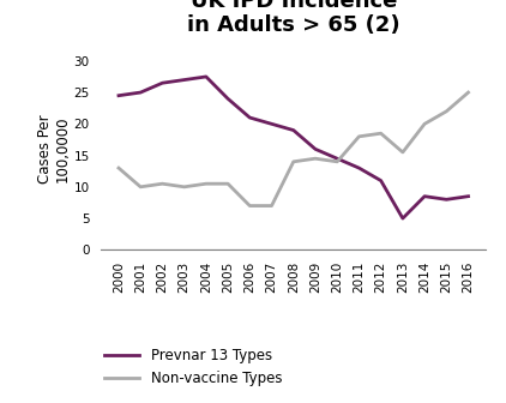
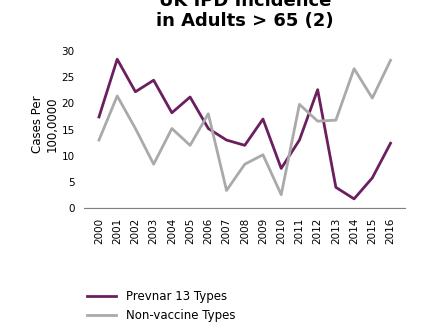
Prevnar 13 Types/2000: 24.5 -> 17.4
Prevnar 13 Types/2001: 25.0 -> 28.4
Non-vaccine Types/2001: 10.0 -> 21.4
Prevnar 13 Types/2002: 26.5 -> 22.2
Non-vaccine Types/2002: 10.5 -> 15.2
Prevnar 13 Types/2003: 27.0 -> 24.4
Non-vaccine Types/2003: 10.0 -> 8.4
Prevnar 13 Types/2004: 27.5 -> 18.2
Non-vaccine Types/2004: 10.5 -> 15.2
Prevnar 13 Types/2005: 24.0 -> 21.2
Non-vaccine Types/2005: 10.5 -> 12.0
Prevnar 13 Types/2006: 21.0 -> 15.2
Non-vaccine Types/2006: 7.0 -> 18.0
Prevnar 13 Types/2007: 20.0 -> 13.0
Non-vaccine Types/2007: 7.0 -> 3.4
Prevnar 13 Types/2008: 19.0 -> 12.0
Non-vaccine Types/2008: 14.0 -> 8.4
Prevnar 13 Types/2009: 16.0 -> 17.0
Non-vaccine Types/2009: 14.5 -> 10.2
Prevnar 13 Types/2010: 14.5 -> 7.6
Non-vaccine Types/2010: 14.0 -> 2.6
Non-vaccine Types/2011: 18.0 -> 19.8
Prevnar 13 Types/2012: 11.0 -> 22.6
Non-vaccine Types/2012: 18.5 -> 16.6
Prevnar 13 Types/2013: 5.0 -> 4.0
Non-vaccine Types/2013: 15.5 -> 16.8
Prevnar 13 Types/2014: 8.5 -> 1.8
Non-vaccine Types/2014: 20.0 -> 26.6
Prevnar 13 Types/2015: 8.0 -> 5.8
Non-vaccine Types/2015: 22.0 -> 21.0
Prevnar 13 Types/2016: 8.5 -> 12.4
Non-vaccine Types/2016: 25.0 -> 28.2
